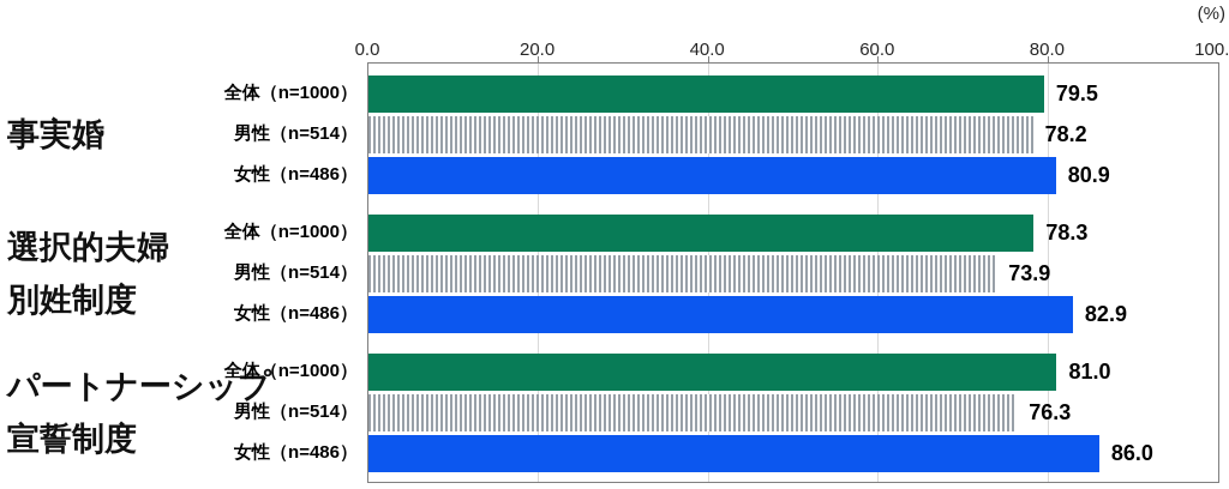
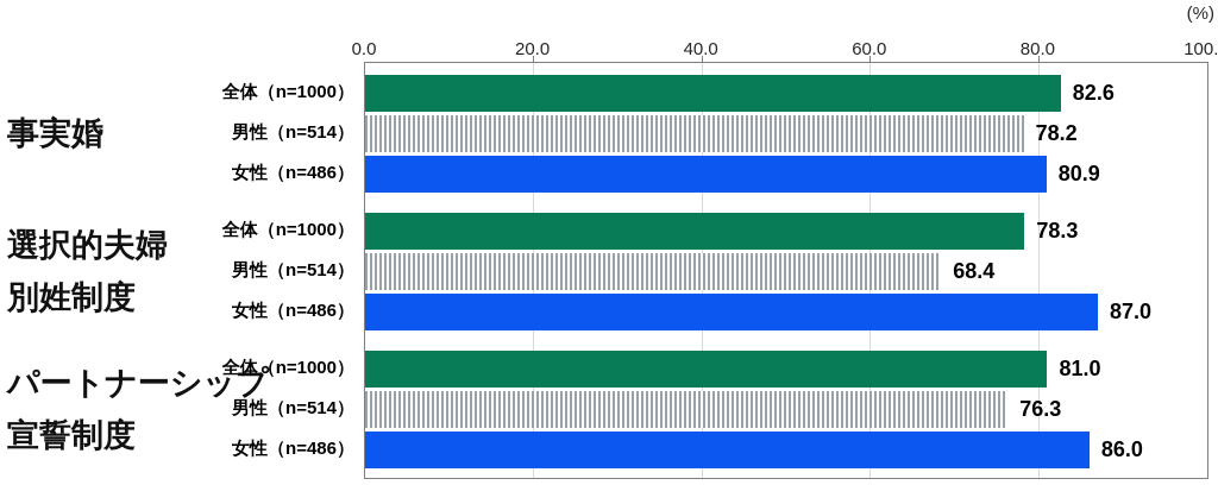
全体（n=1000）/事実婚: 79.5 -> 82.6
男性（n=514）/選択的夫婦別姓制度: 73.9 -> 68.4
女性（n=486）/選択的夫婦別姓制度: 82.9 -> 87.0
